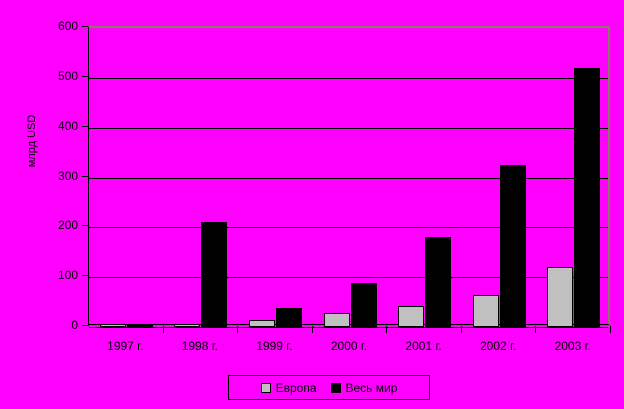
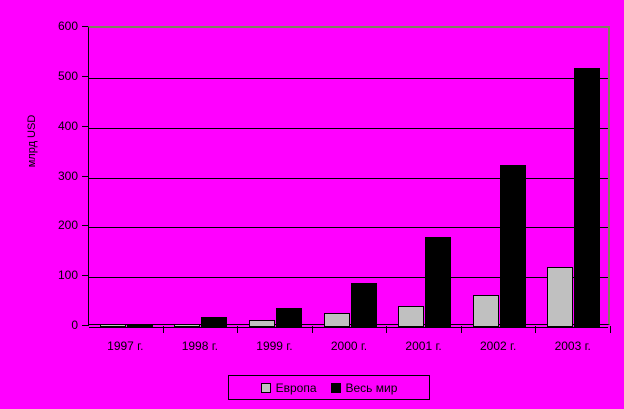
Весь мир/1998 г.: 210 -> 20
